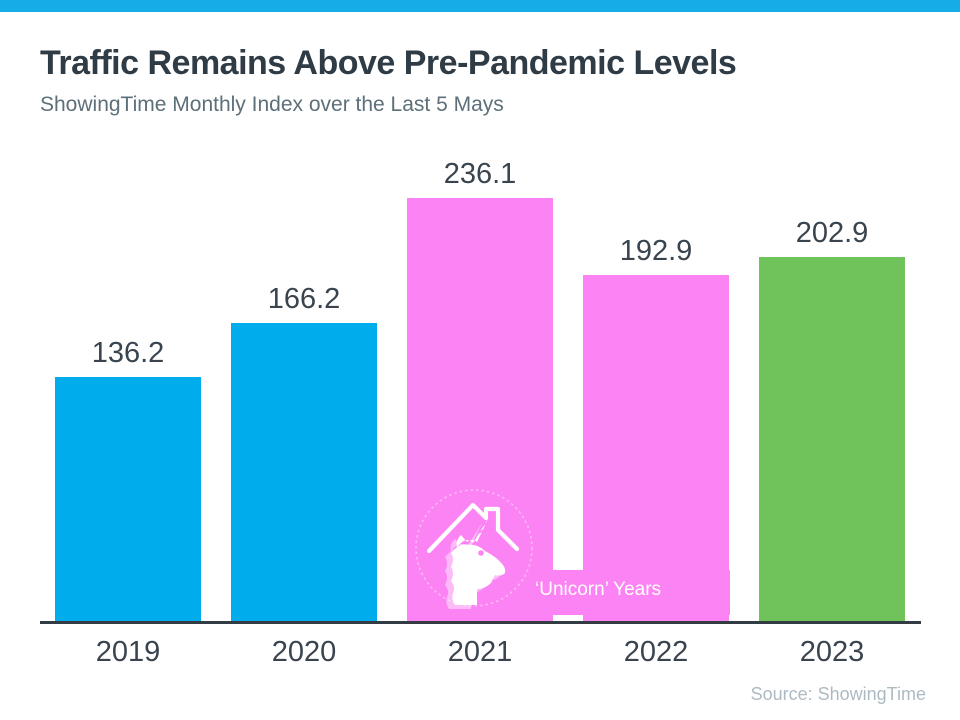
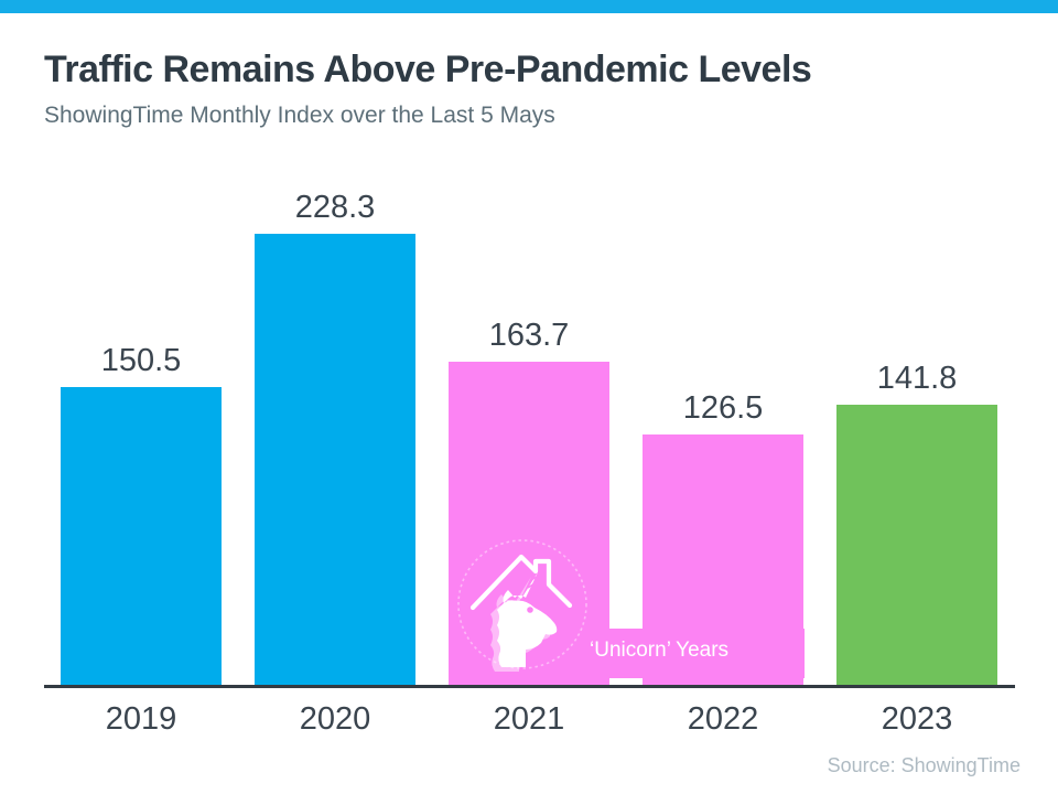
2019: 136.2 -> 150.5
2020: 166.2 -> 228.3
2021: 236.1 -> 163.7
2022: 192.9 -> 126.5
2023: 202.9 -> 141.8
